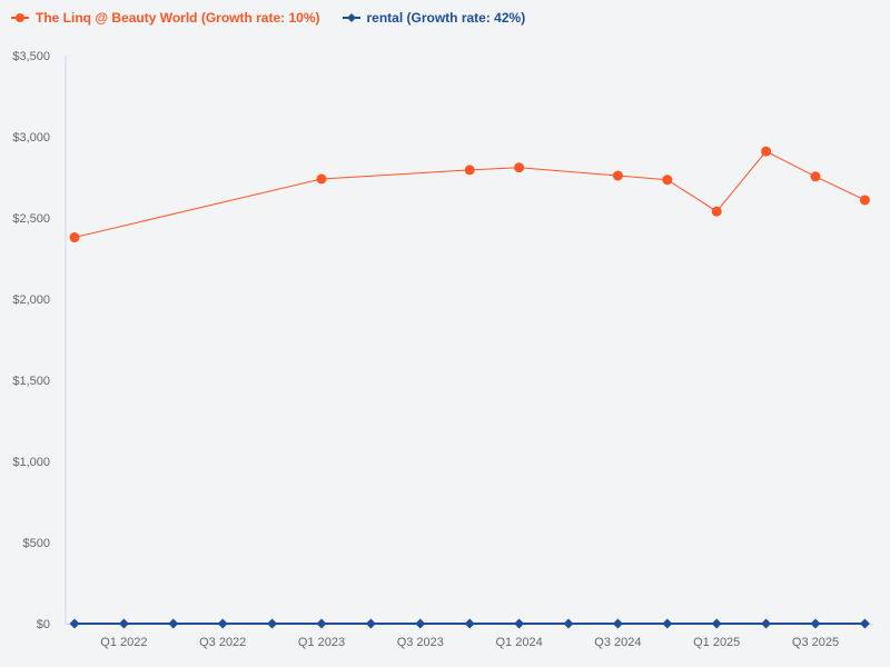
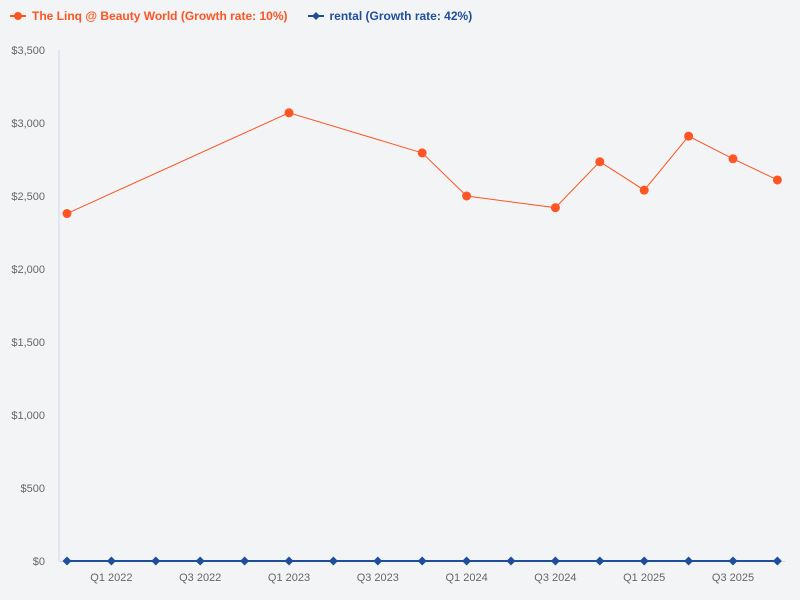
The Linq @ Beauty World (Growth rate: 10%)/Q1 2023: $2740 -> $3070
The Linq @ Beauty World (Growth rate: 10%)/Q1 2024: $2810 -> $2500
The Linq @ Beauty World (Growth rate: 10%)/Q3 2024: $2760 -> $2420
